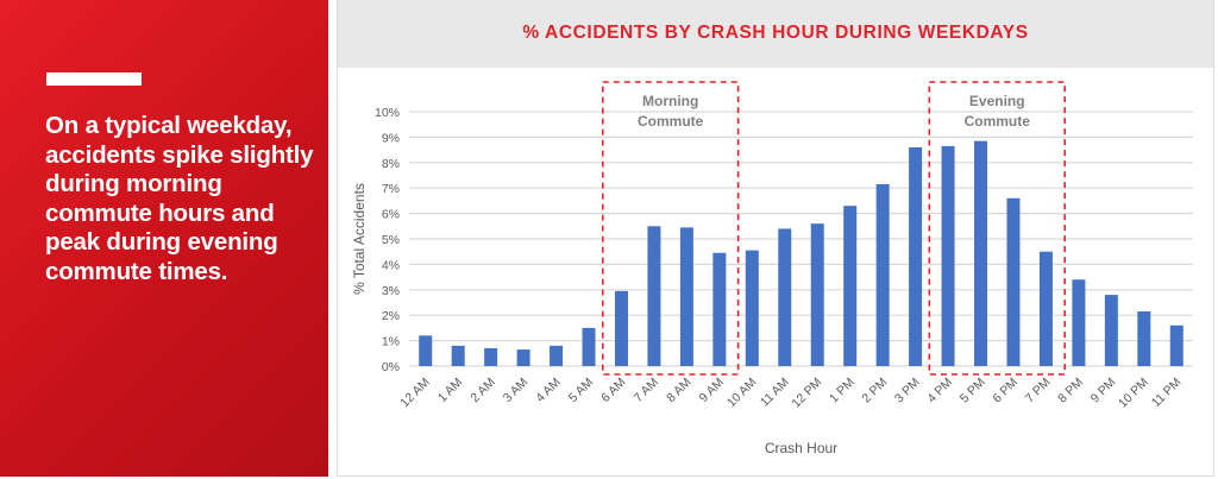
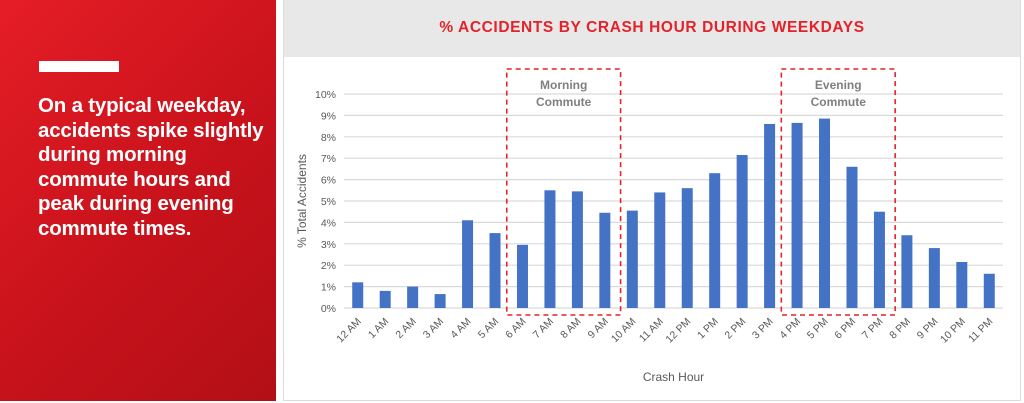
2 AM: 0.7% -> 1.0%
4 AM: 0.8% -> 4.1%
5 AM: 1.5% -> 3.5%
